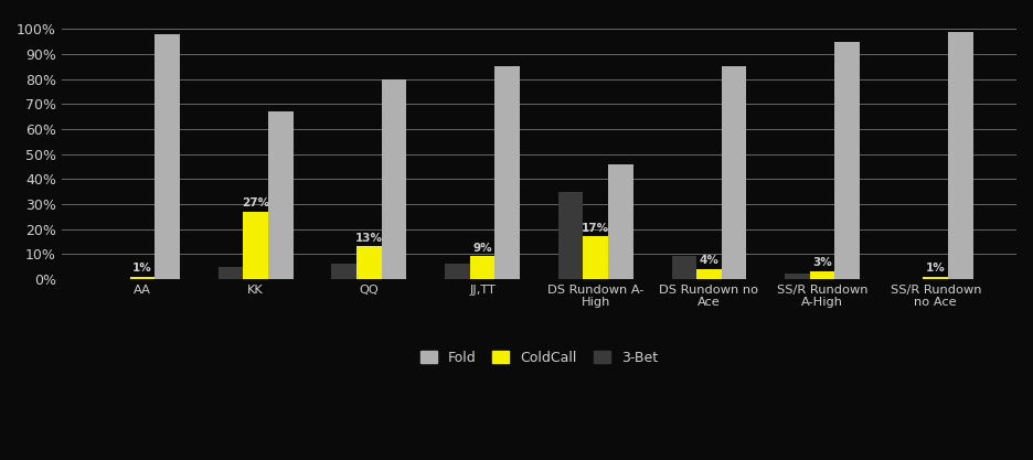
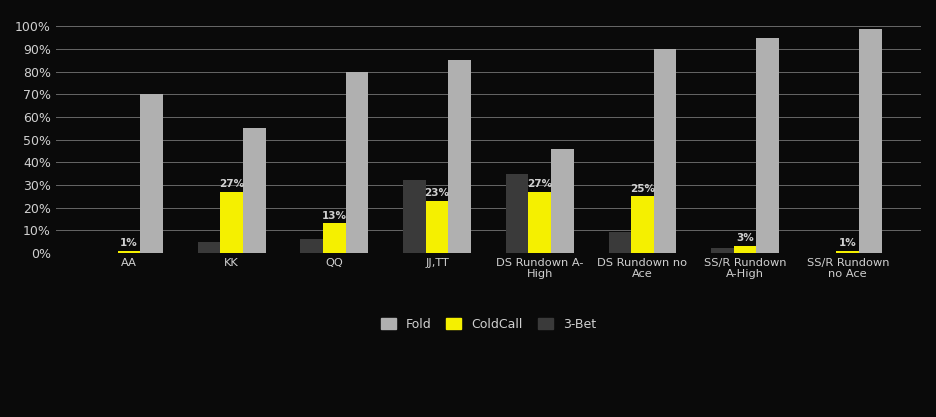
Fold/AA: 98% -> 70%
Fold/KK: 67% -> 55%
3-Bet/JJ,TT: 6% -> 32%
ColdCall/JJ,TT: 9% -> 23%
ColdCall/DS Rundown A- High: 17% -> 27%
ColdCall/DS Rundown no Ace: 4% -> 25%
Fold/DS Rundown no Ace: 85% -> 90%
